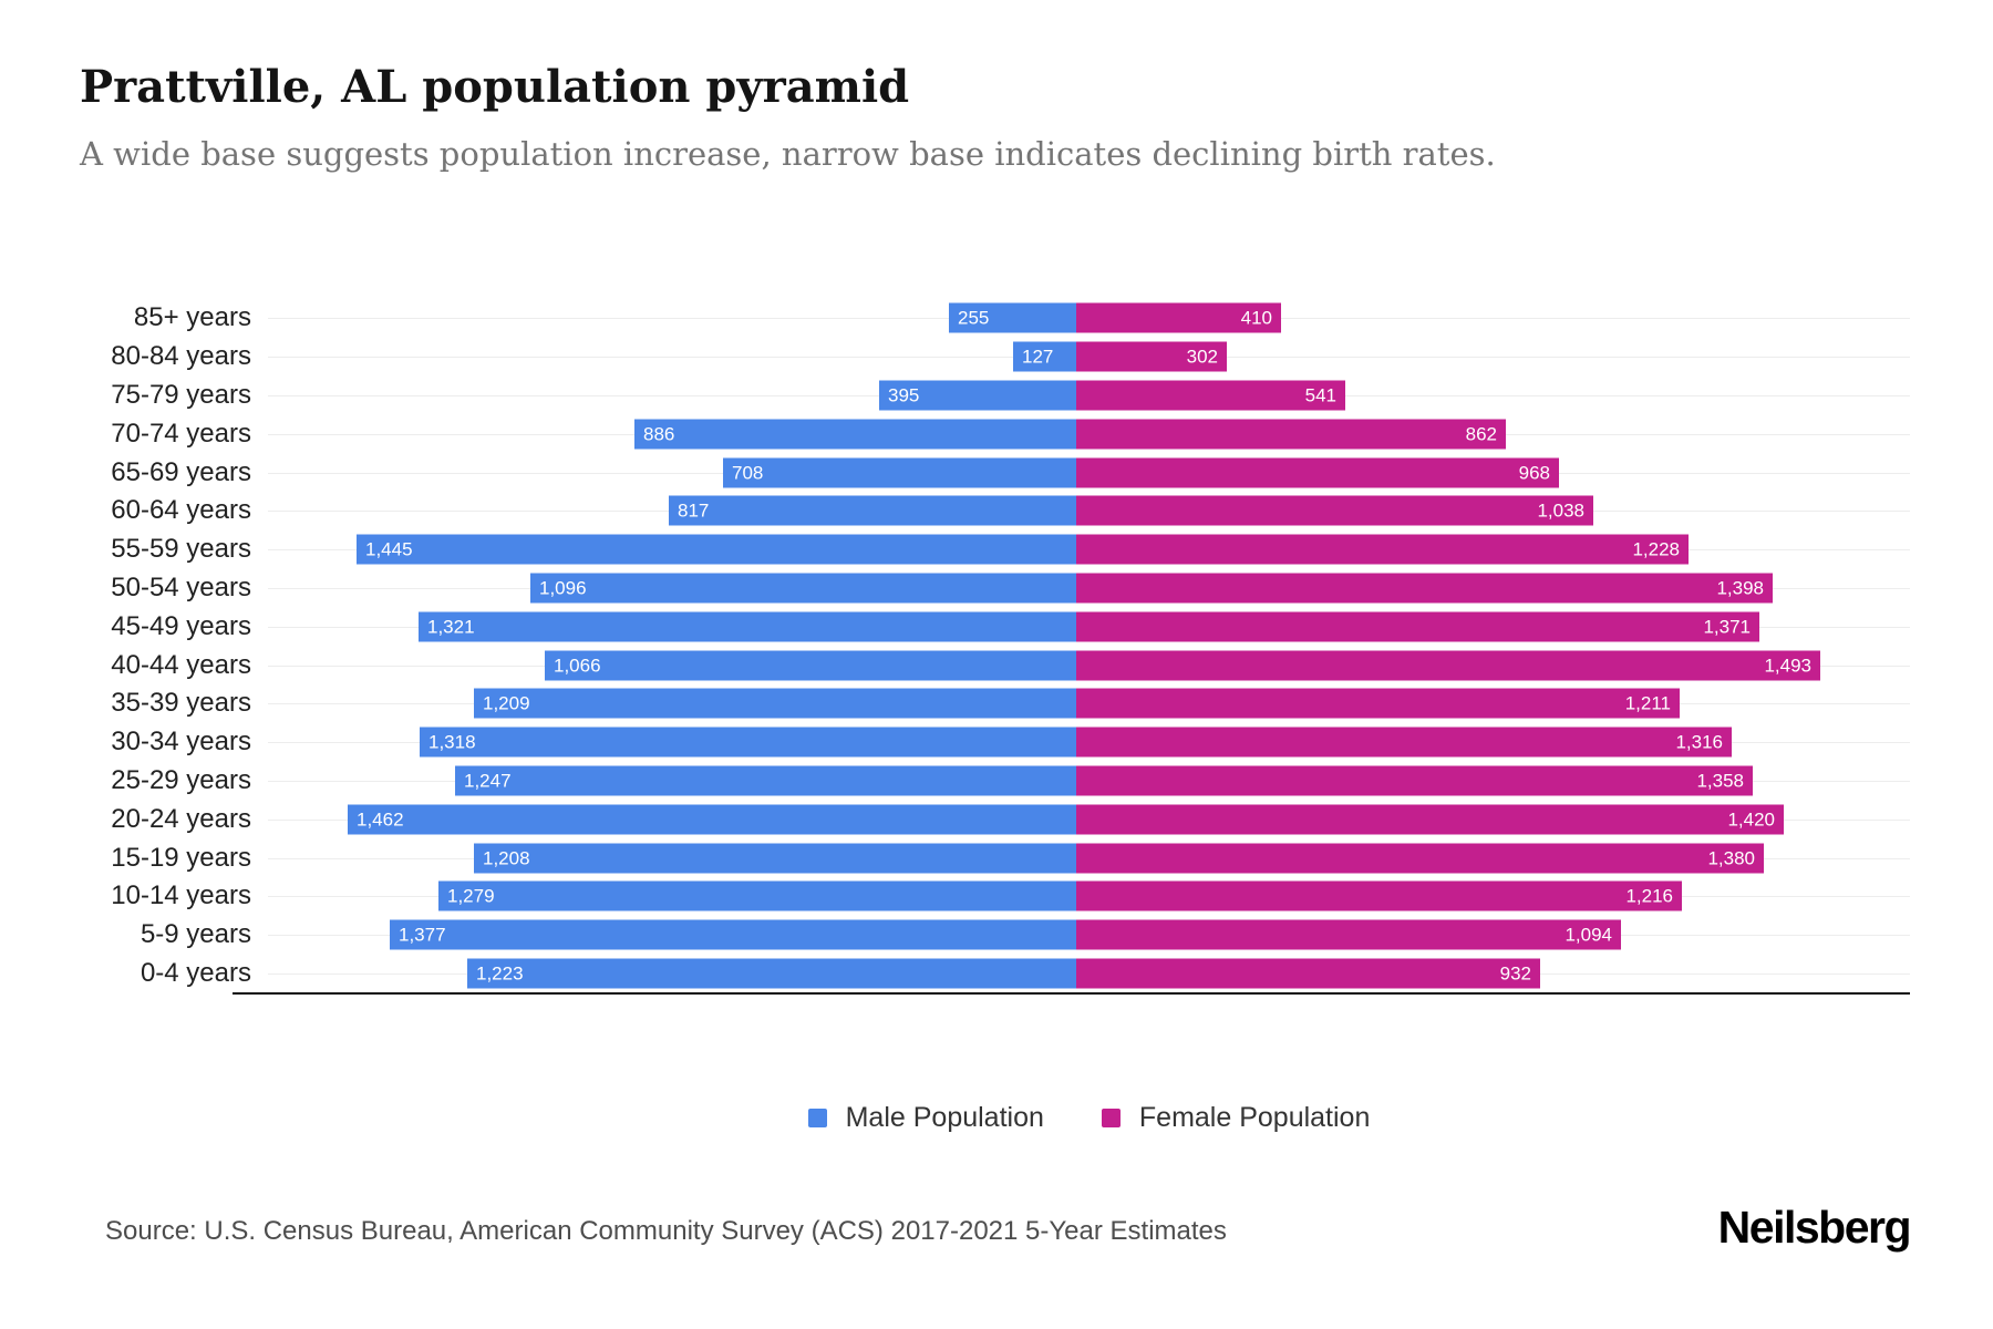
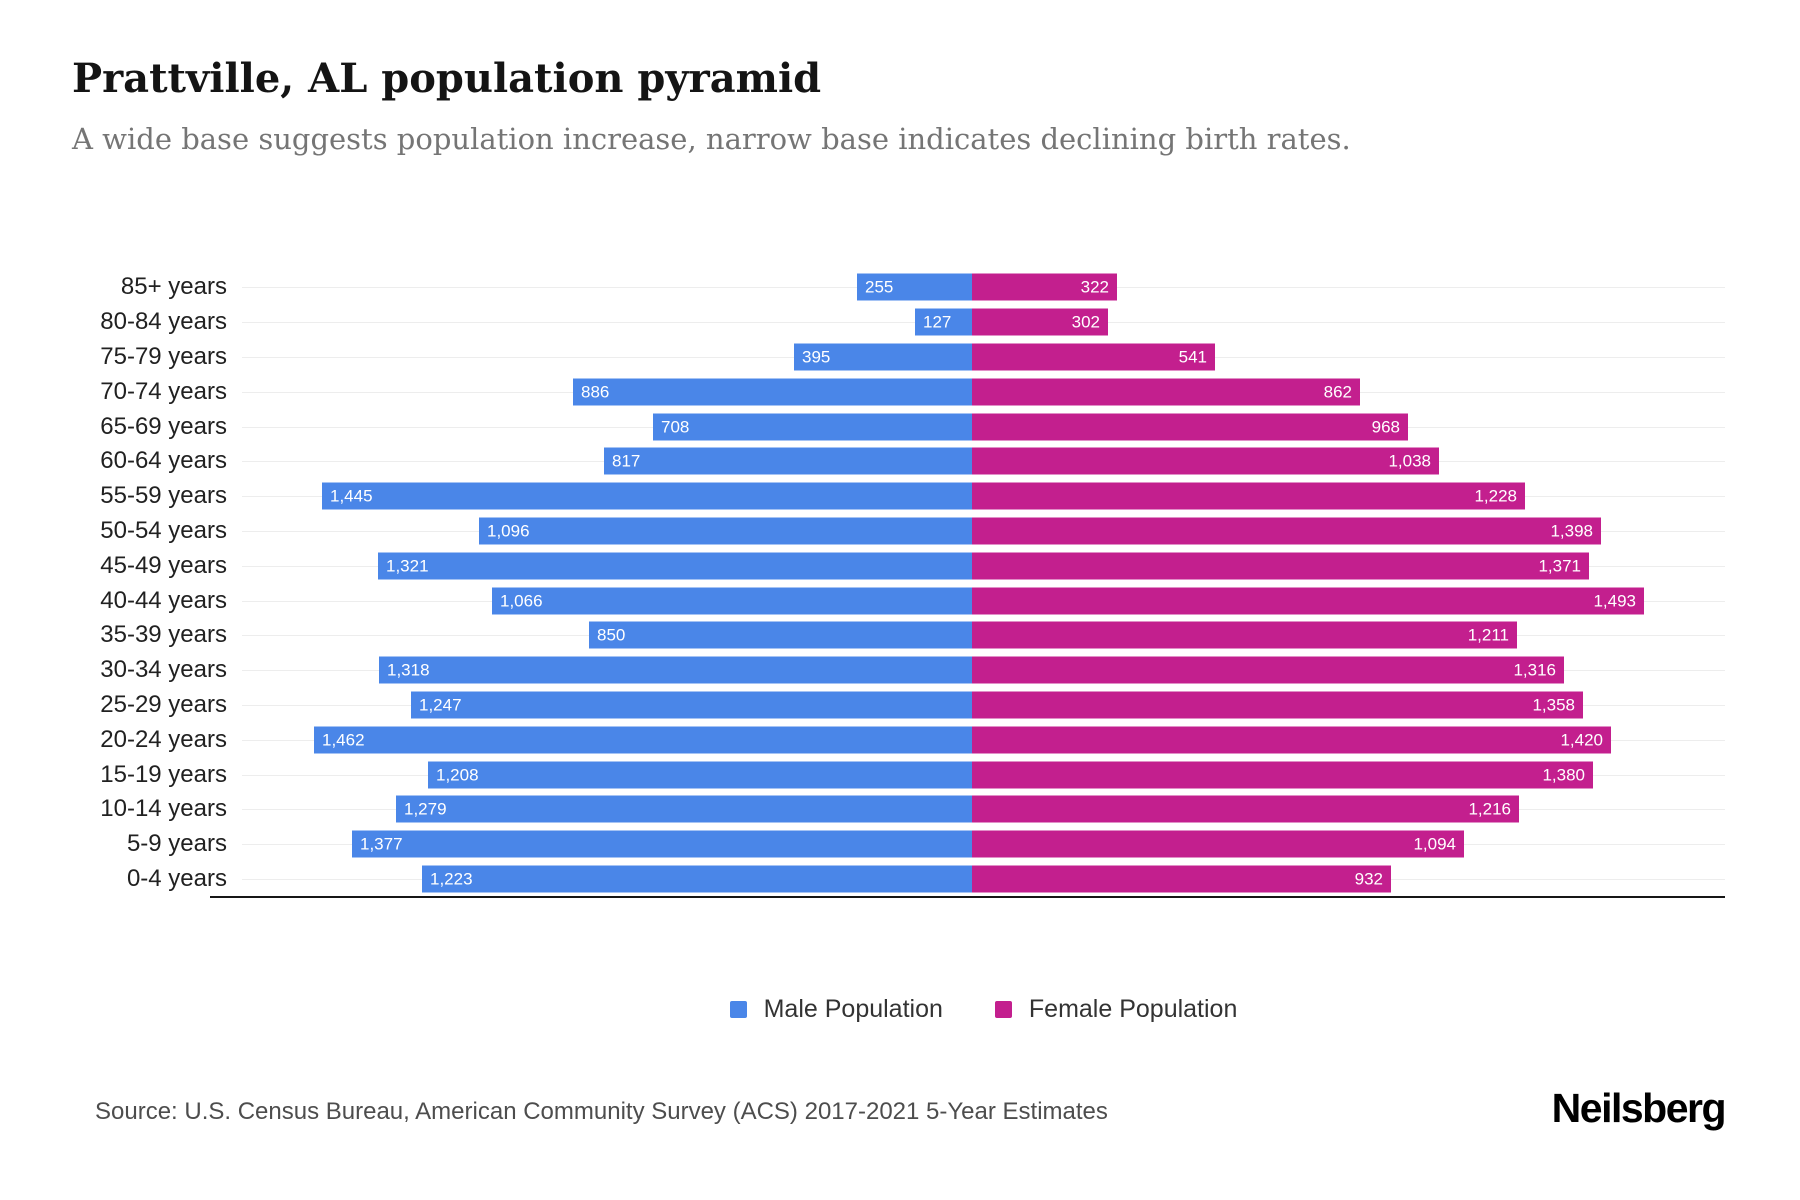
Female Population/85+ years: 410 -> 322
Male Population/35-39 years: 1,209 -> 850
